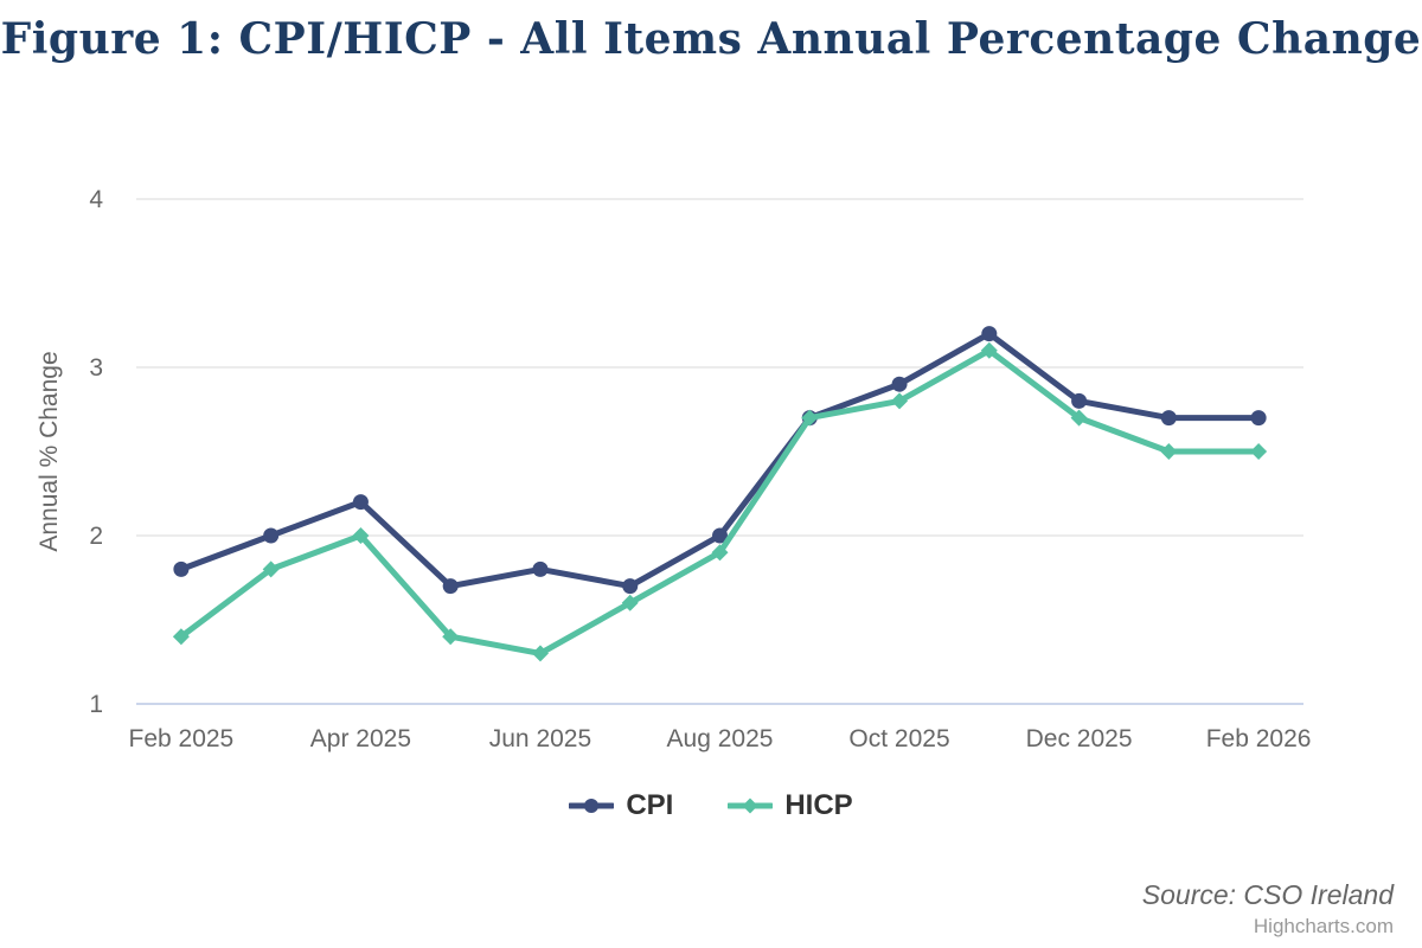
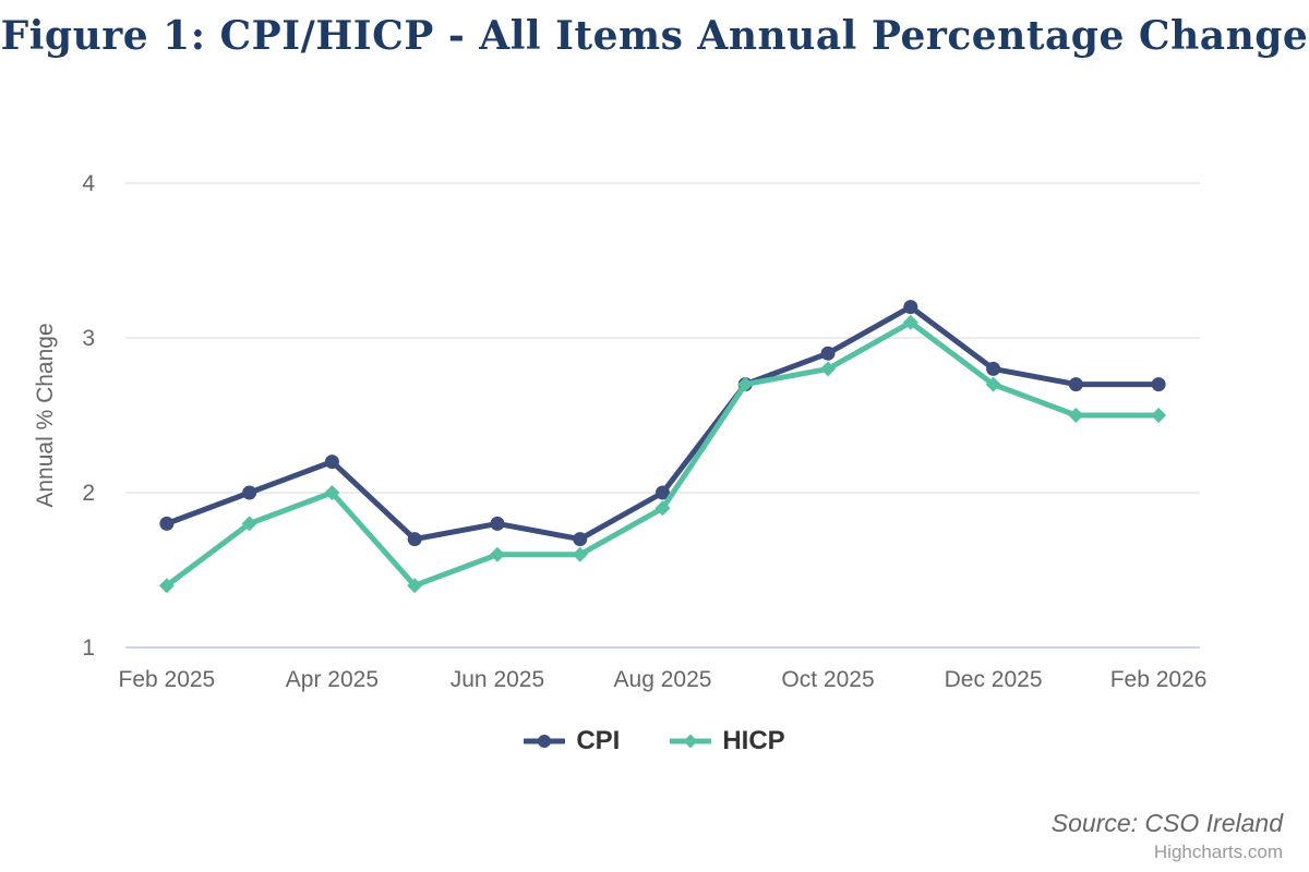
HICP/Jun 2025: 1.3 -> 1.6
